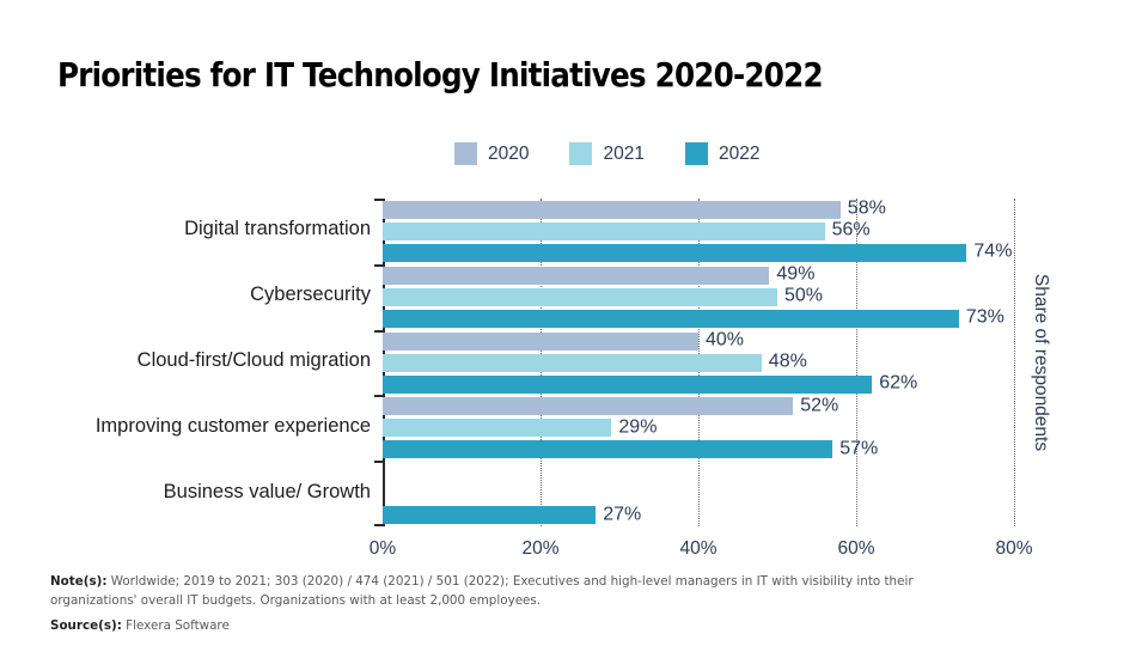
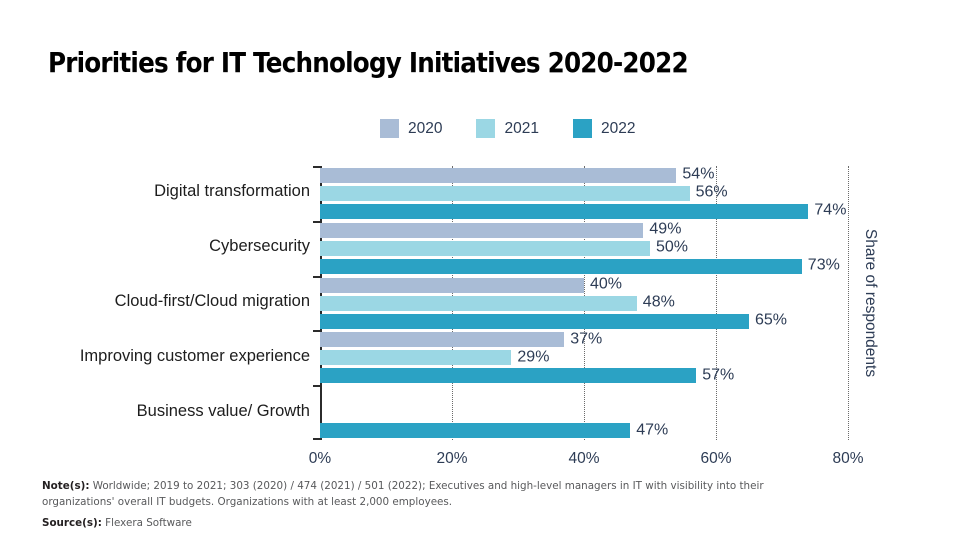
2020/Digital transformation: 58% -> 54%
2022/Cloud-first/Cloud migration: 62% -> 65%
2020/Improving customer experience: 52% -> 37%
2022/Business value/ Growth: 27% -> 47%
